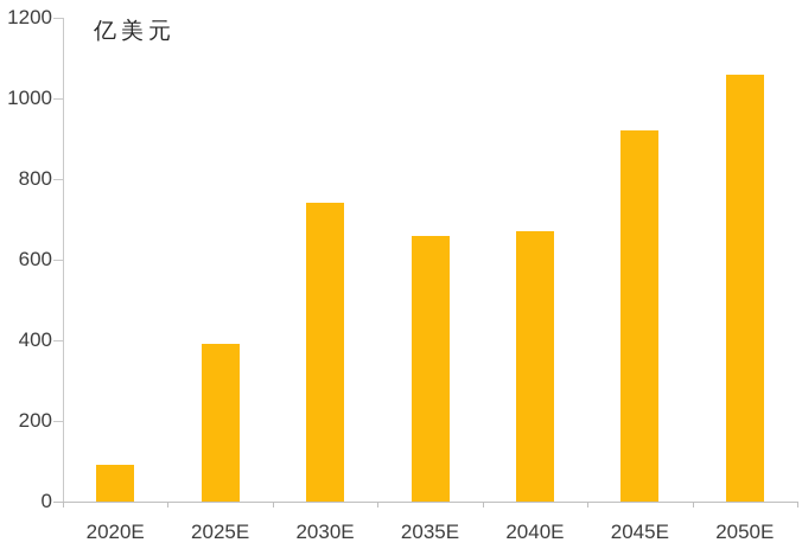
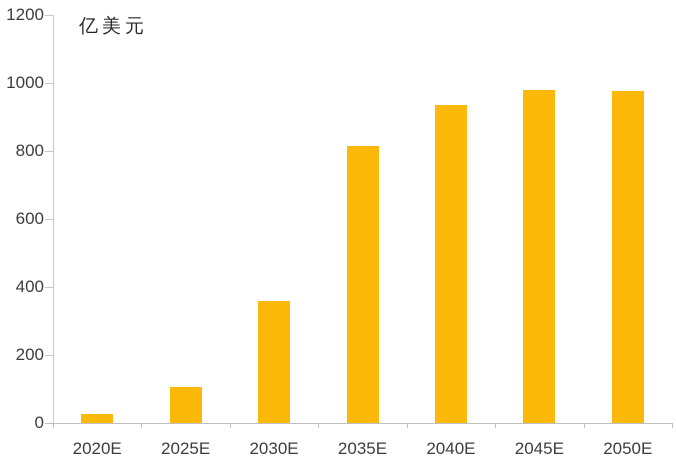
2020E: 90 -> 20
2025E: 390 -> 100
2030E: 740 -> 360
2035E: 660 -> 820
2040E: 670 -> 940
2045E: 920 -> 980
2050E: 1060 -> 980
